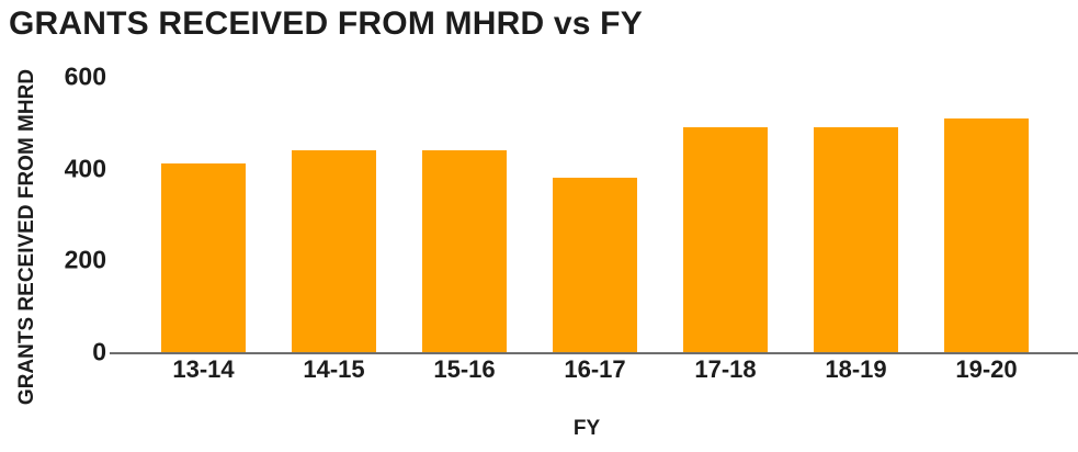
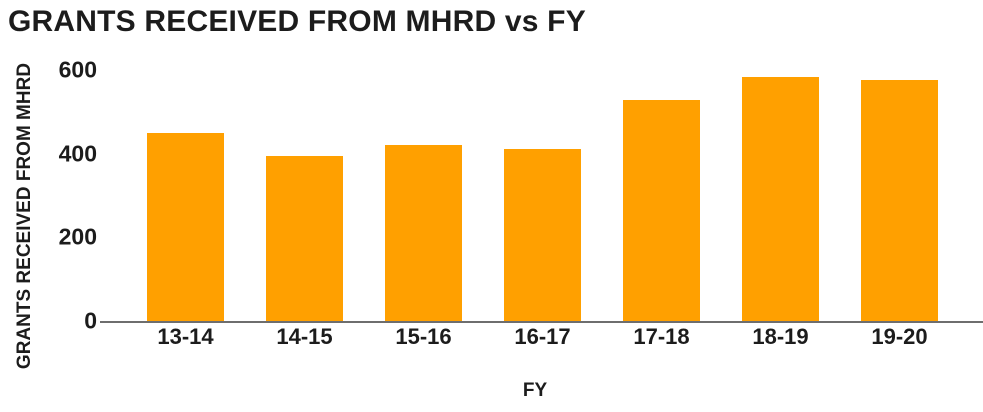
13-14: 410 -> 450
14-15: 440 -> 400
15-16: 440 -> 420
16-17: 380 -> 410
17-18: 490 -> 530
18-19: 490 -> 580
19-20: 510 -> 580
